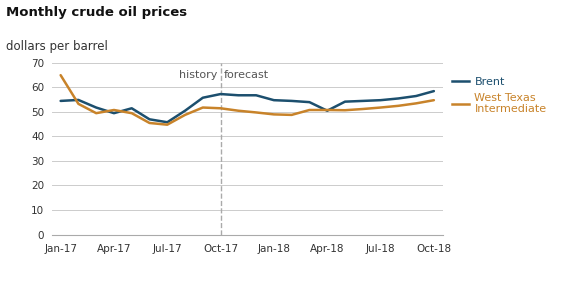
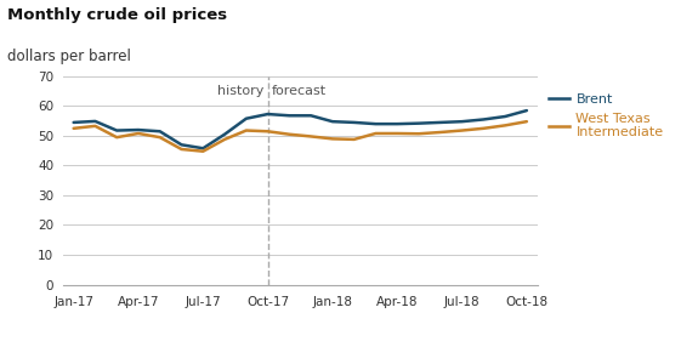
West Texas Intermediate/Jan-17: 65.0 -> 52.5
Brent/Apr-17: 49.5 -> 52.0
Brent/Apr-18: 50.5 -> 54.0
